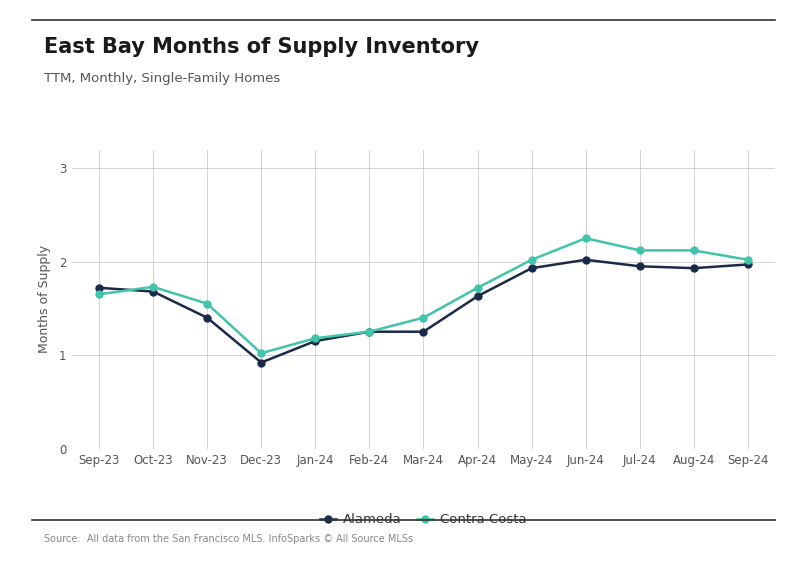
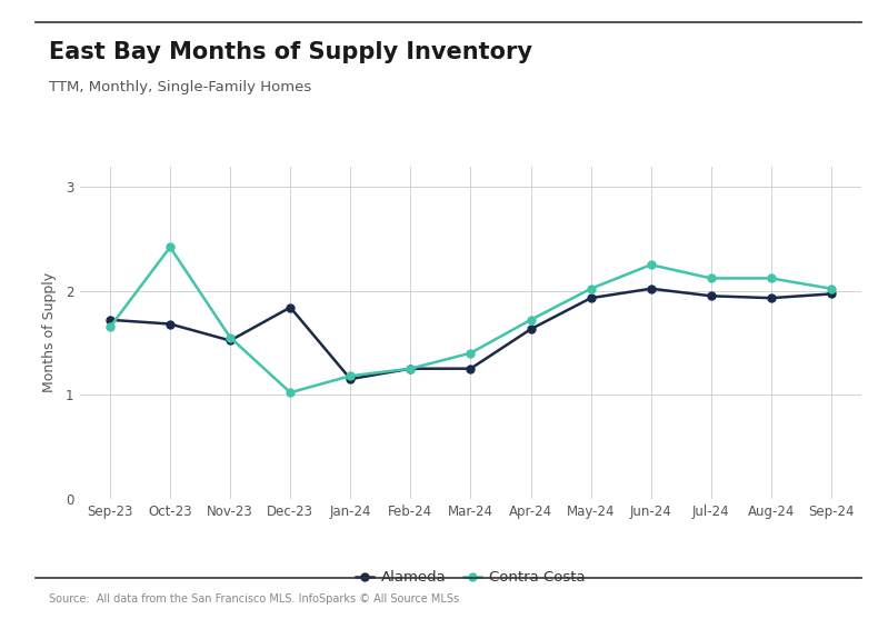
Contra Costa/Oct-23: 1.73 -> 2.42
Alameda/Nov-23: 1.40 -> 1.52
Alameda/Dec-23: 0.92 -> 1.84
